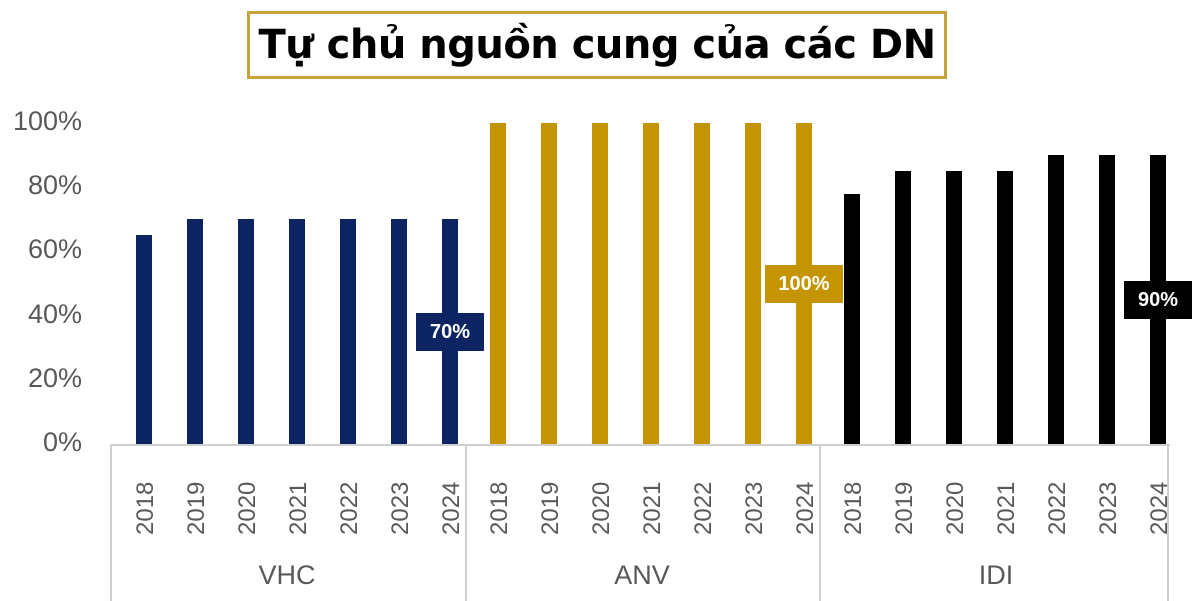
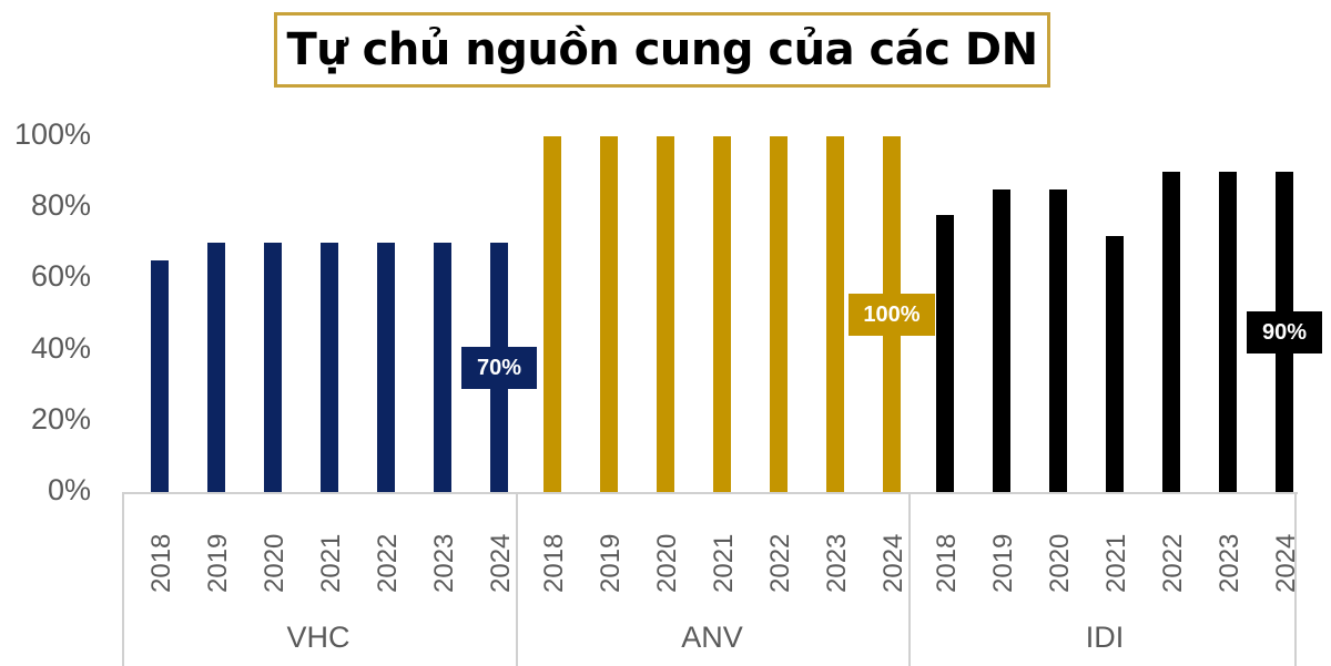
IDI/2021: 85% -> 72%
